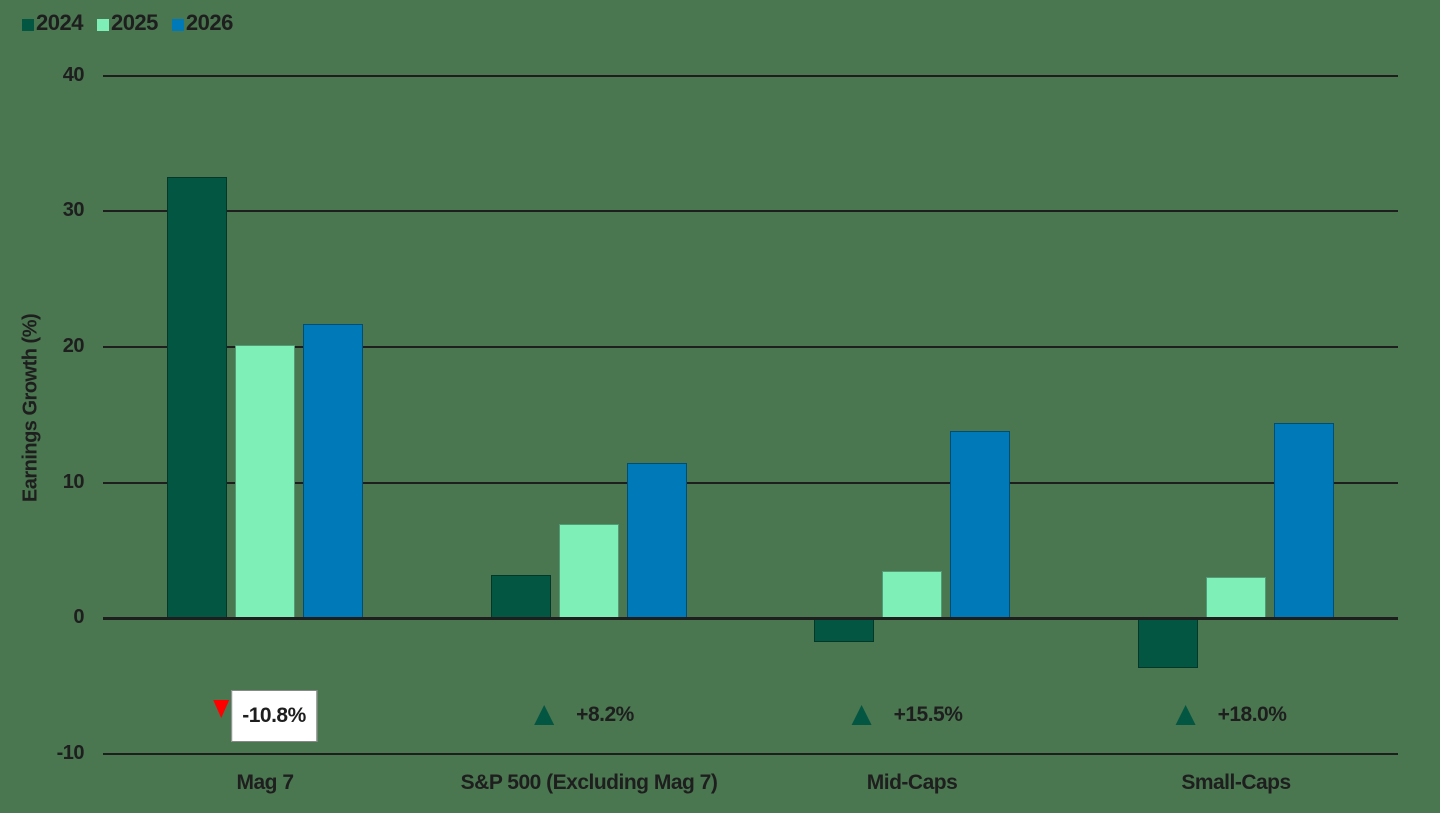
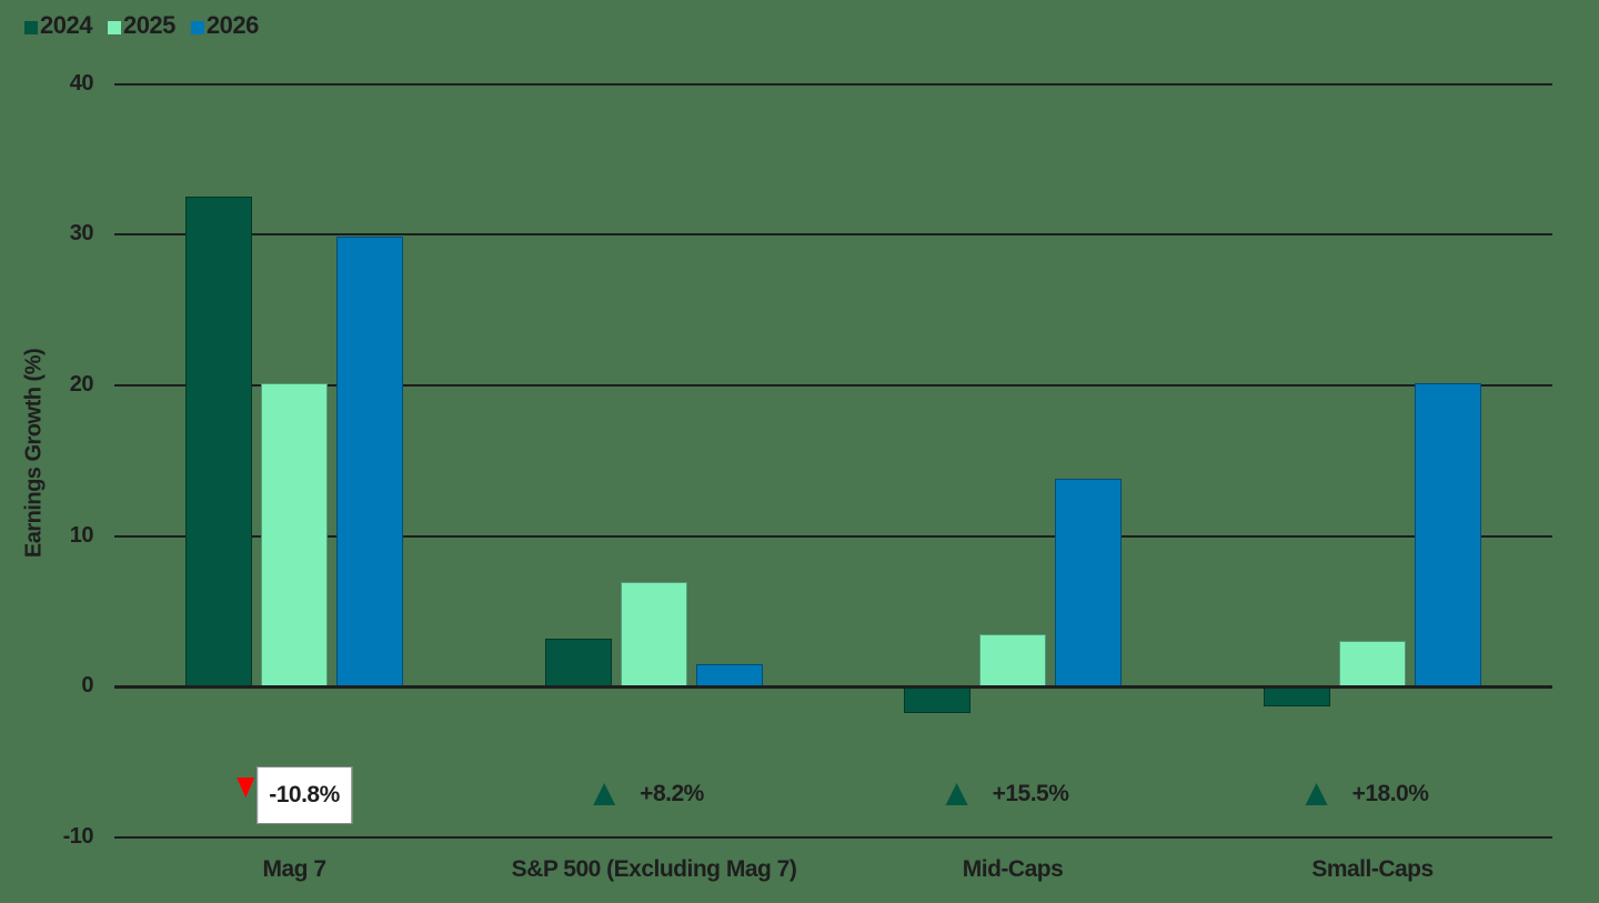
2026/Mag 7: 21.7 -> 29.9
2026/S&P 500 (Excluding Mag 7): 11.4 -> 1.5
2024/Small-Caps: -3.7 -> -1.3
2026/Small-Caps: 14.4 -> 20.1
